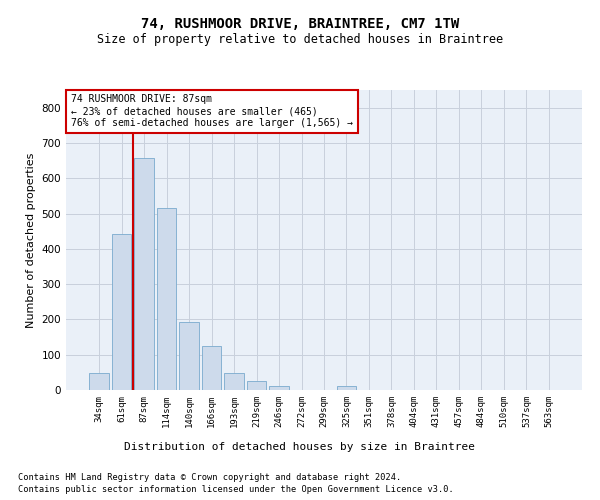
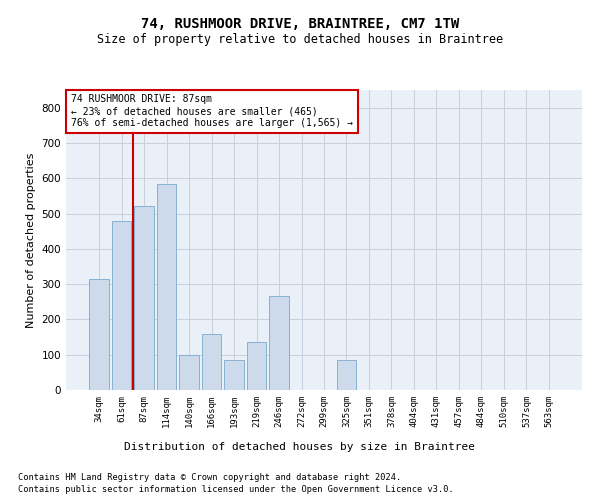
34sqm: 47 -> 315
61sqm: 442 -> 480
87sqm: 658 -> 520
114sqm: 516 -> 585
140sqm: 193 -> 100
166sqm: 125 -> 160
193sqm: 48 -> 85
219sqm: 25 -> 135
246sqm: 10 -> 265
325sqm: 10 -> 85
